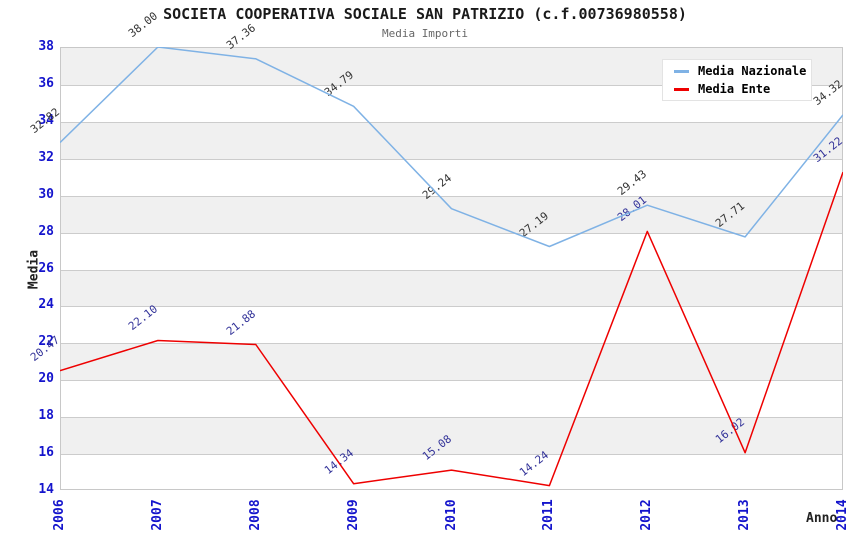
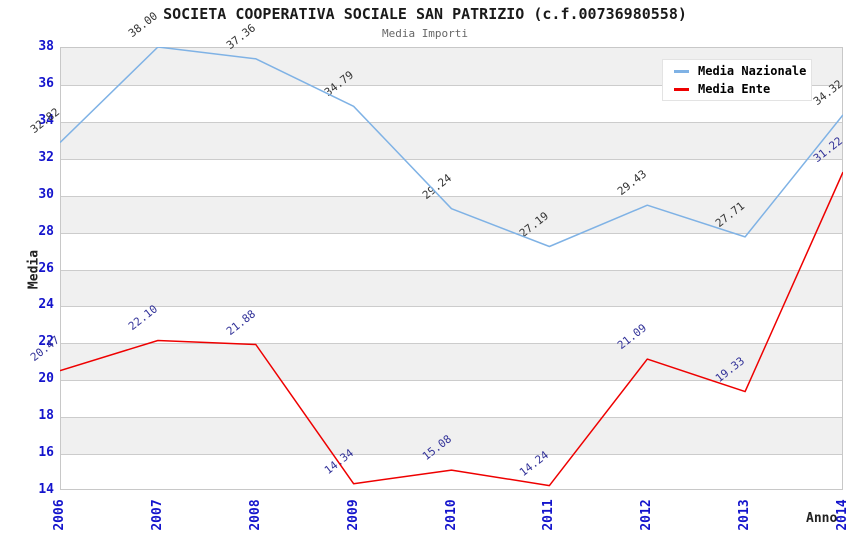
Media Ente/2012: 28.01 -> 21.09
Media Ente/2013: 16.02 -> 19.33
